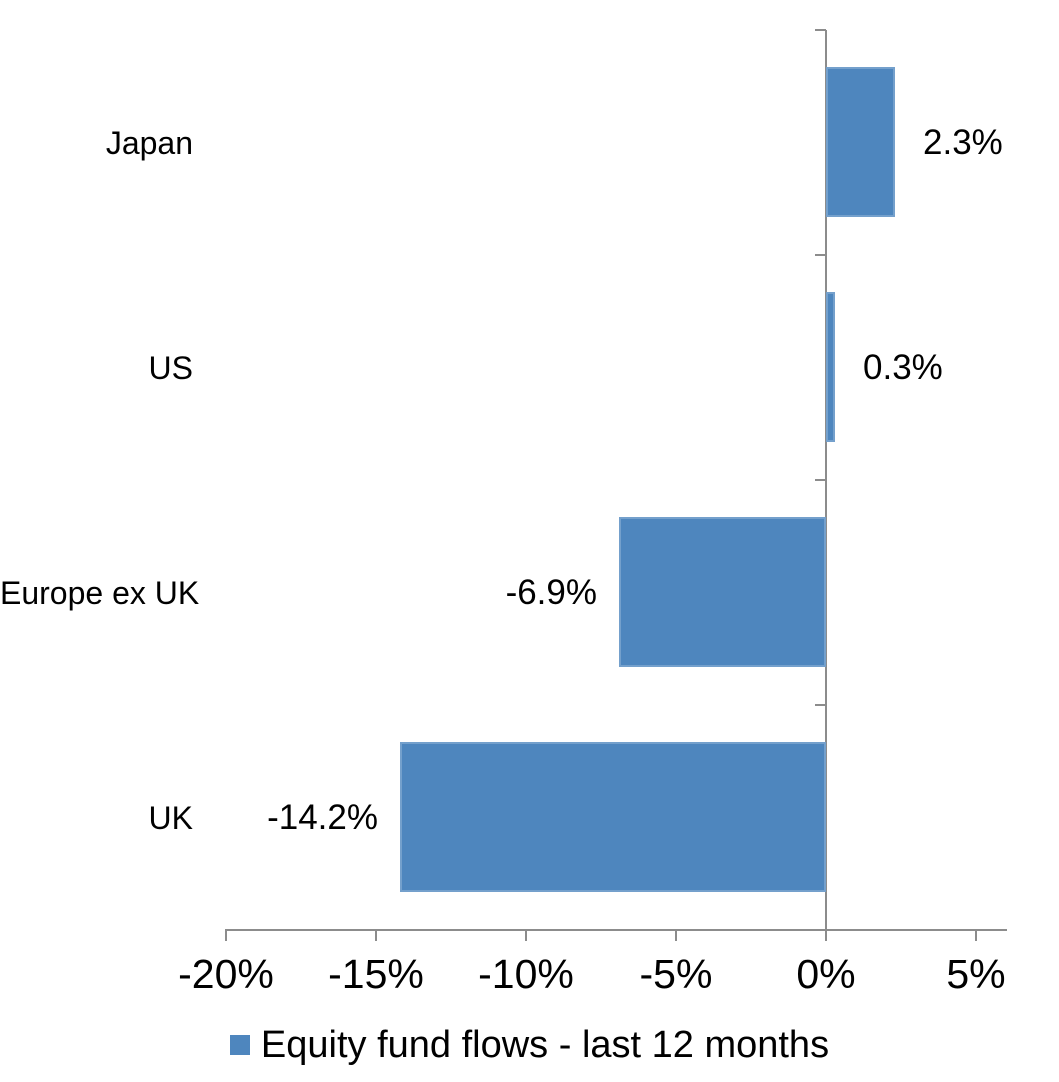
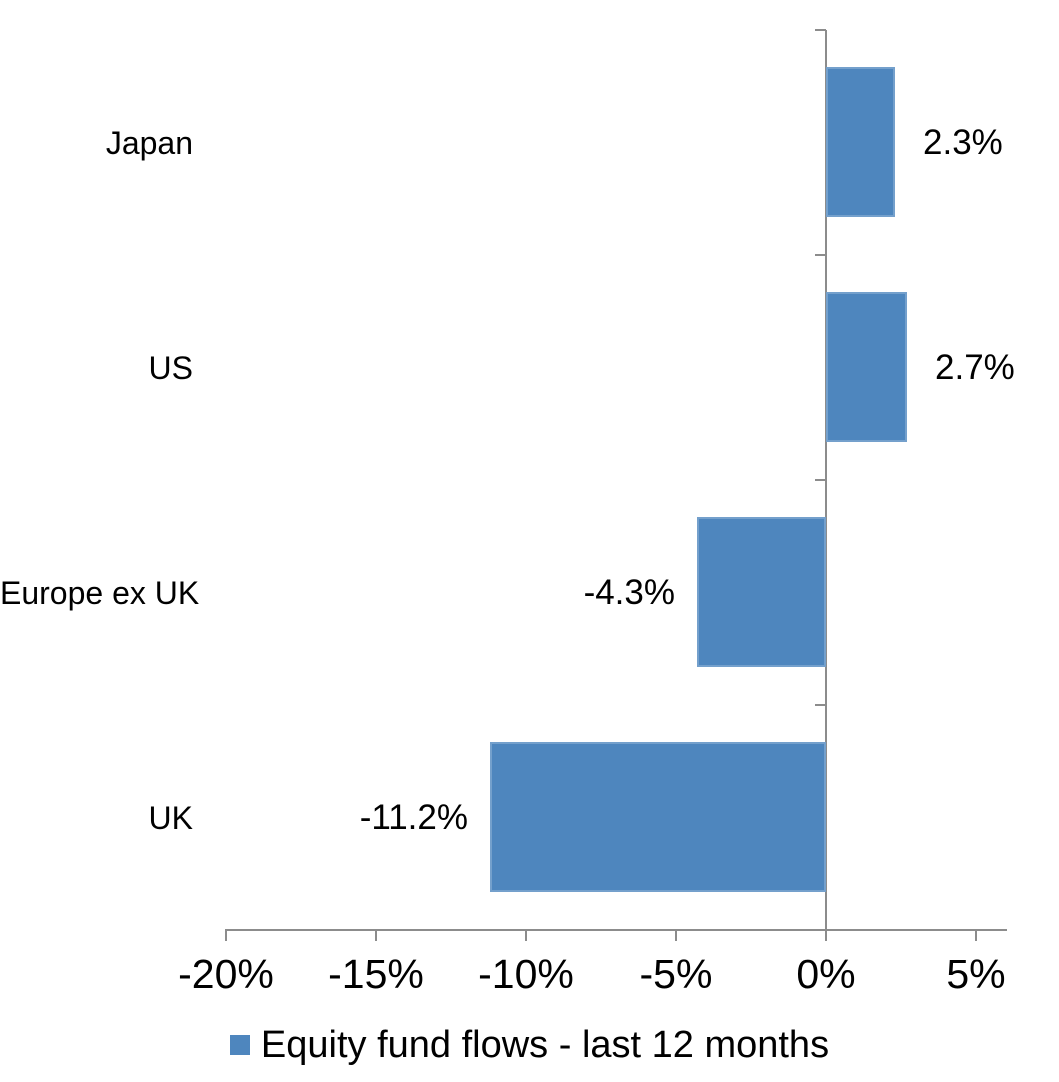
US: 0.3% -> 2.7%
Europe ex UK: -6.9% -> -4.3%
UK: -14.2% -> -11.2%
